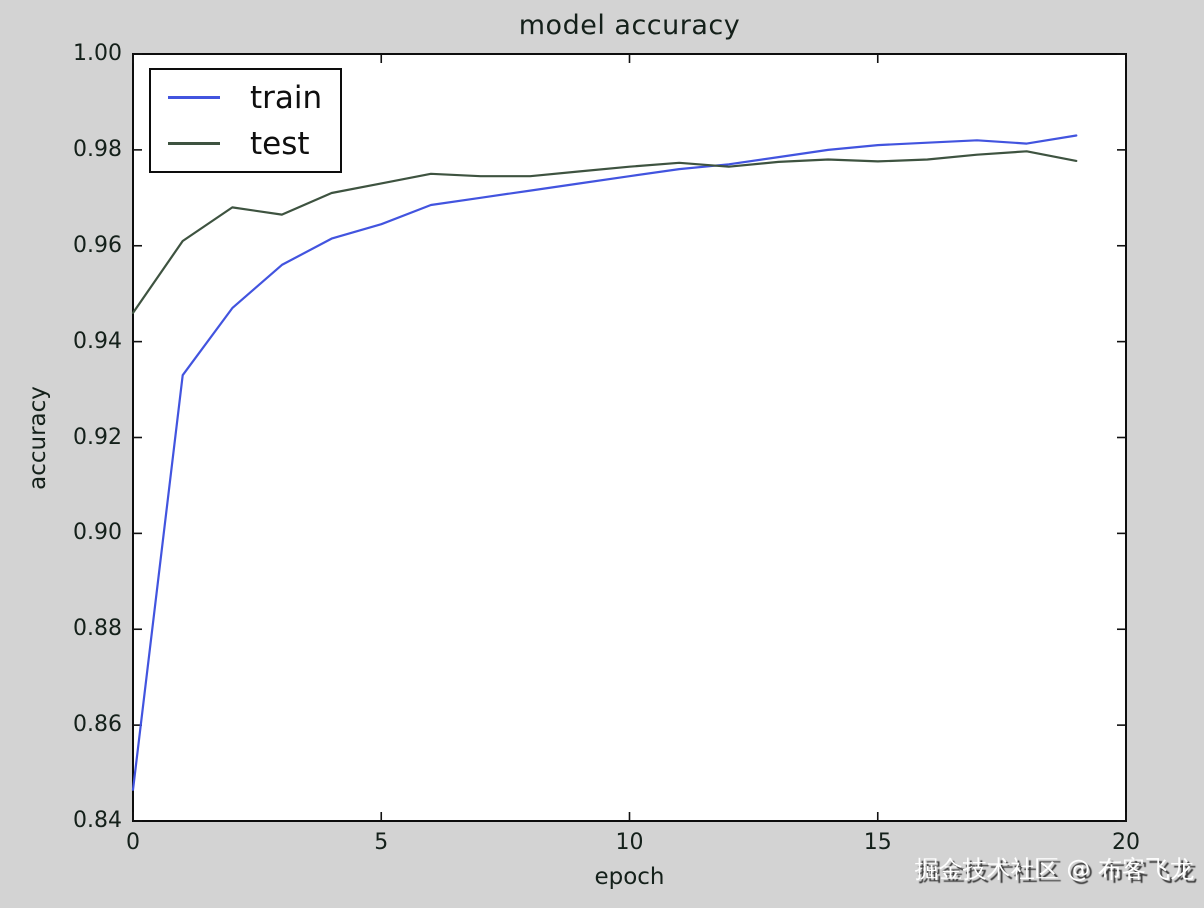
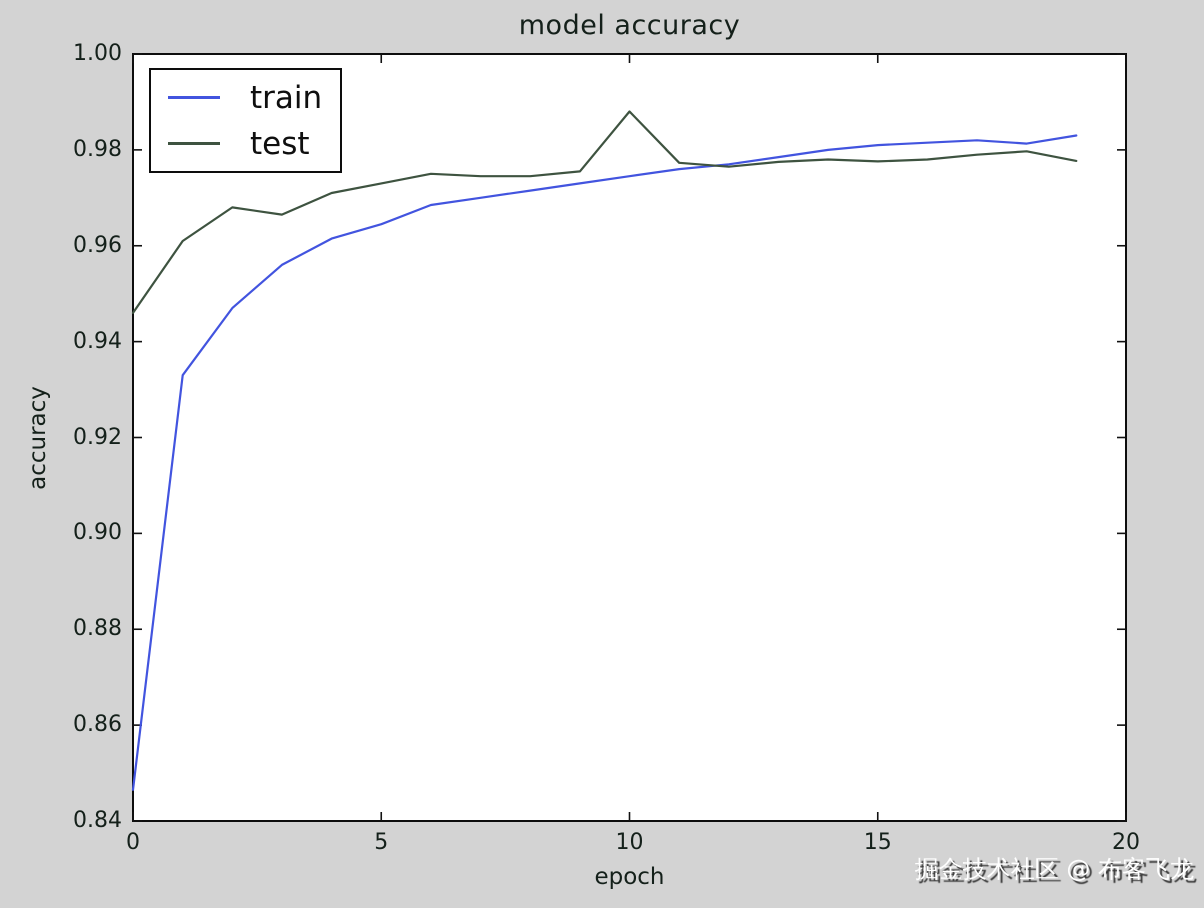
test/10: 0.977 -> 0.988
